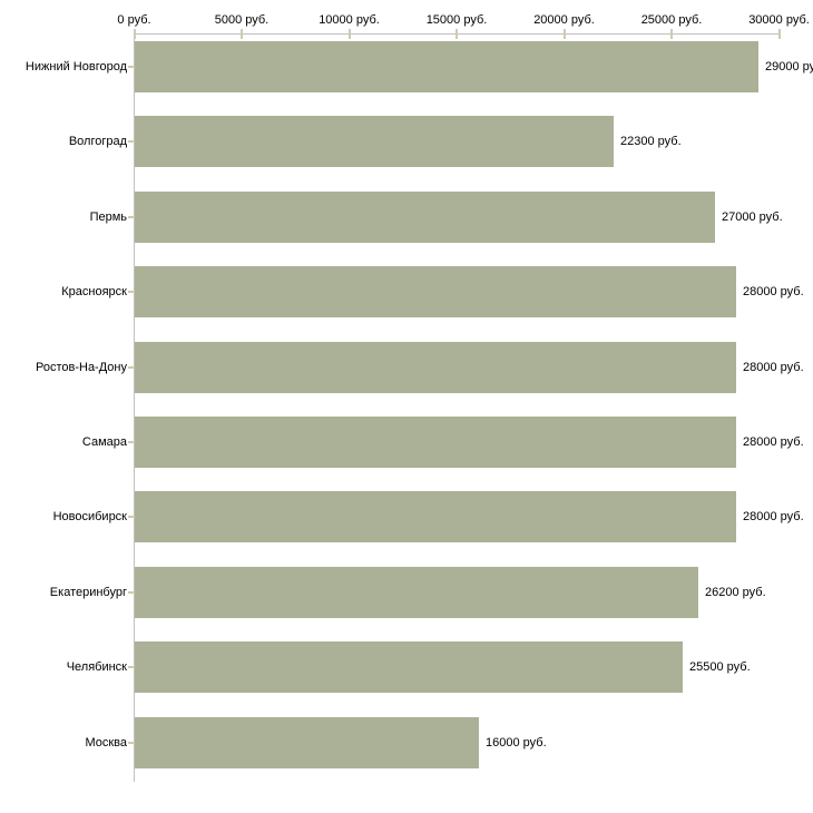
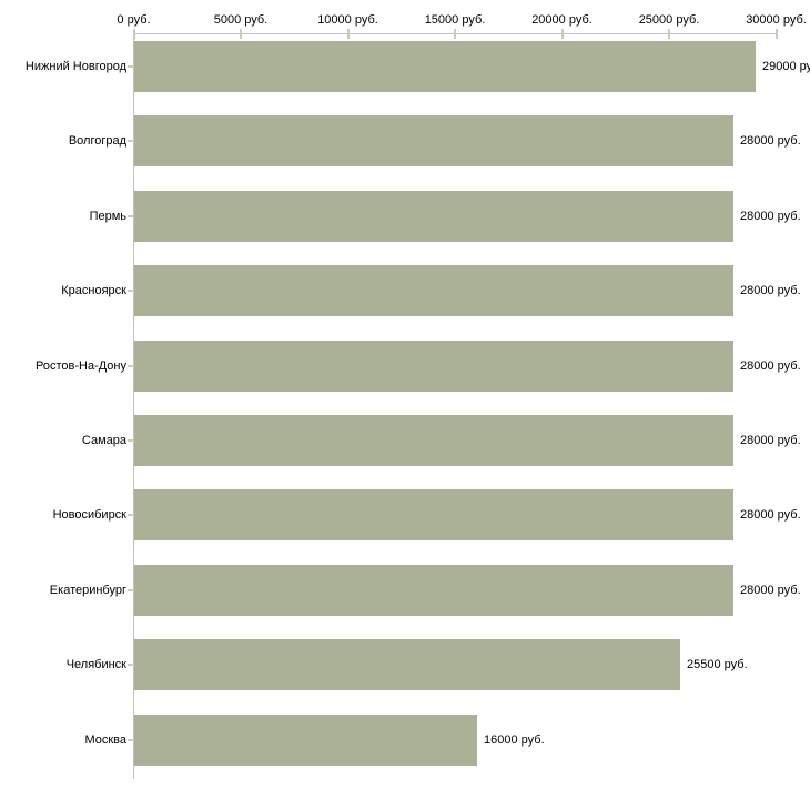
Волгоград: 22300 -> 28000
Пермь: 27000 -> 28000
Екатеринбург: 26200 -> 28000
